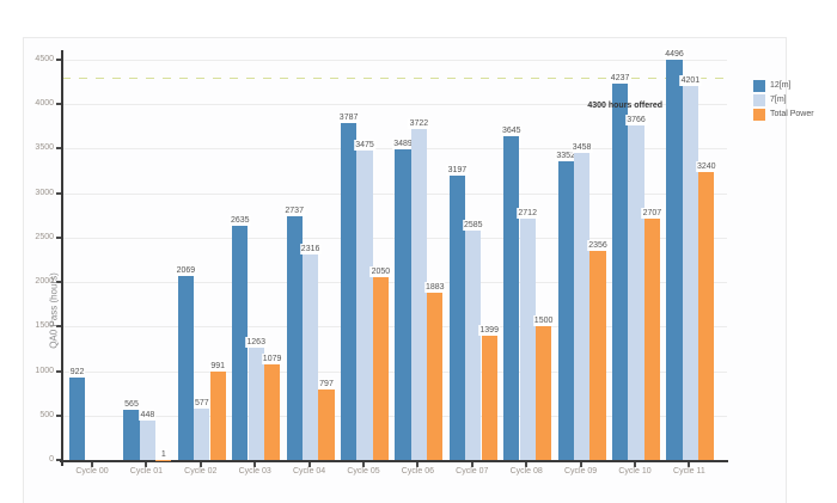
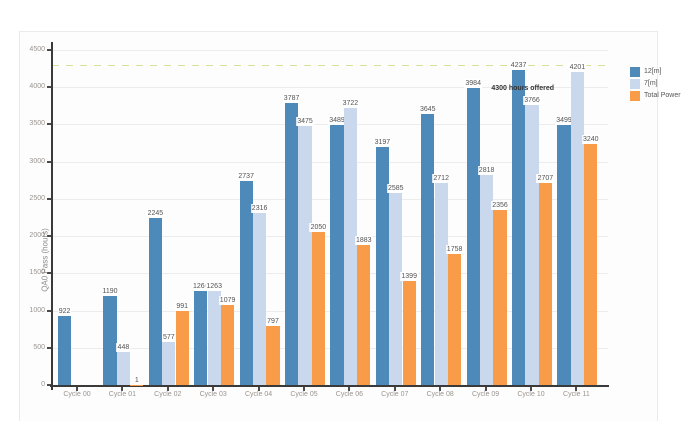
12[m]/Cycle 01: 565 -> 1190
12[m]/Cycle 02: 2069 -> 2245
12[m]/Cycle 03: 2635 -> 1266
Total Power/Cycle 08: 1500 -> 1758
12[m]/Cycle 09: 3352 -> 3984
7[m]/Cycle 09: 3458 -> 2818
12[m]/Cycle 11: 4496 -> 3499
